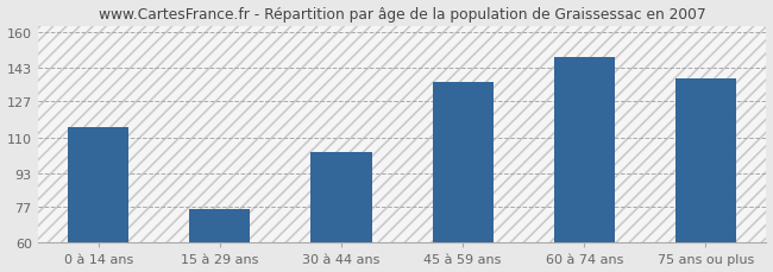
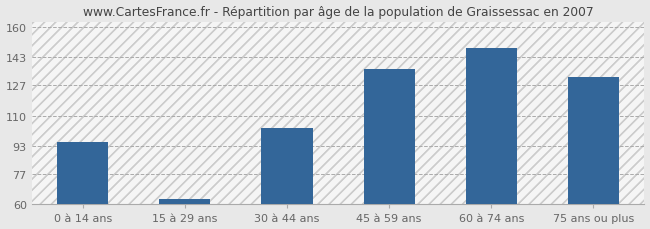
0 à 14 ans: 115 -> 95
15 à 29 ans: 76 -> 63
75 ans ou plus: 138 -> 132
